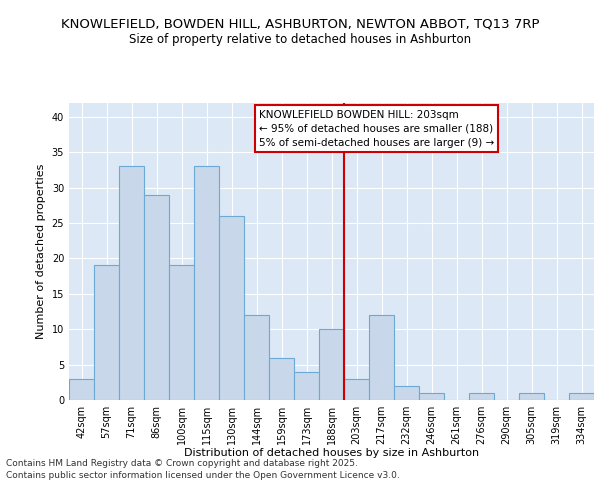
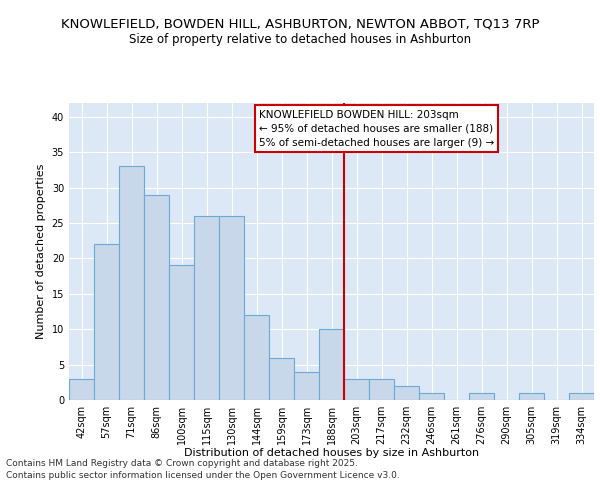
57sqm: 19 -> 22
115sqm: 33 -> 26
217sqm: 12 -> 3
